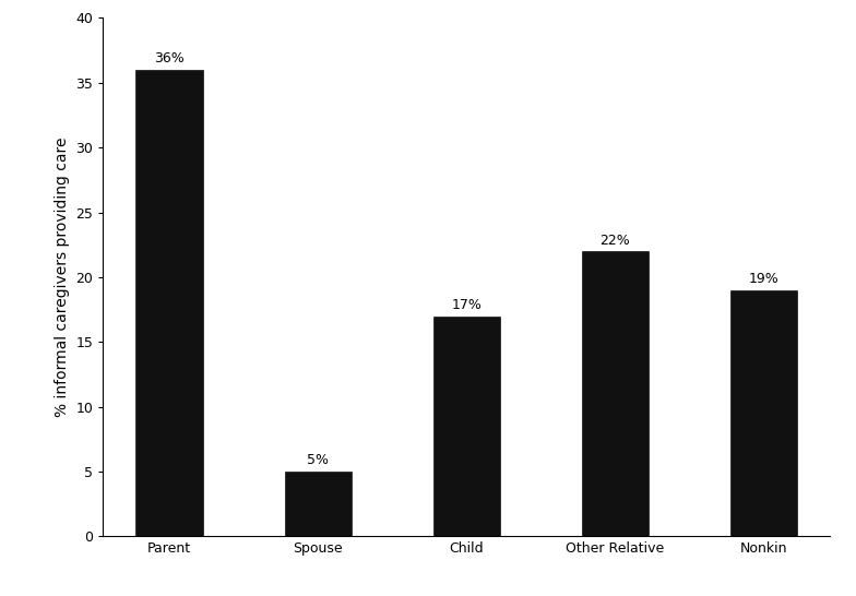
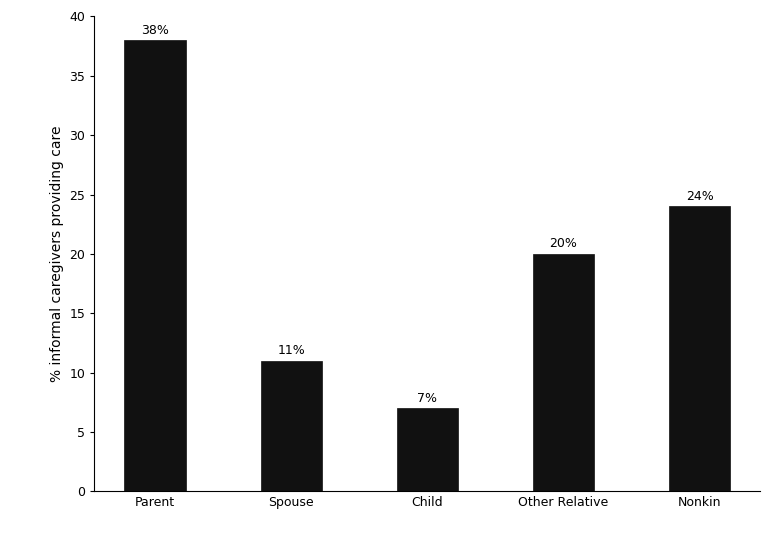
Parent: 36% -> 38%
Spouse: 5% -> 11%
Child: 17% -> 7%
Other Relative: 22% -> 20%
Nonkin: 19% -> 24%
